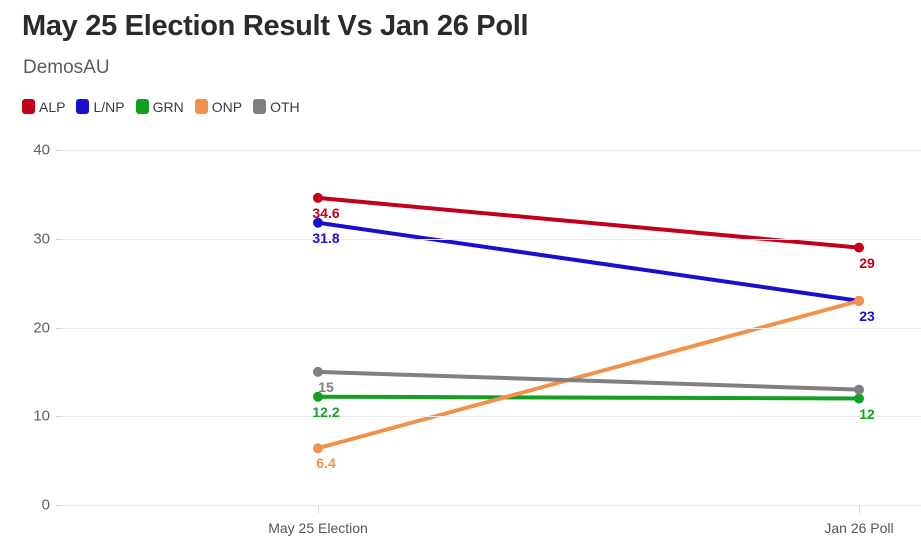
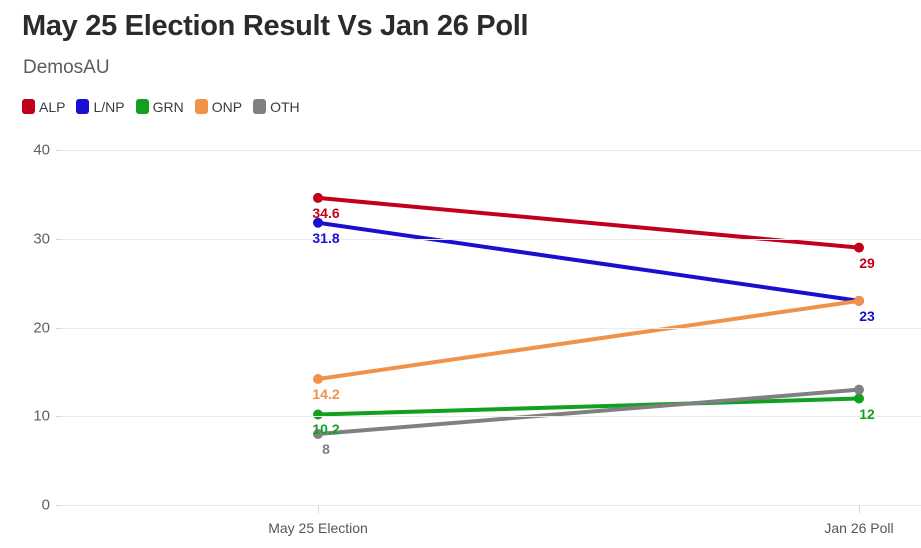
GRN/May 25 Election: 12.2 -> 10.2
ONP/May 25 Election: 6.4 -> 14.2
OTH/May 25 Election: 15 -> 8
